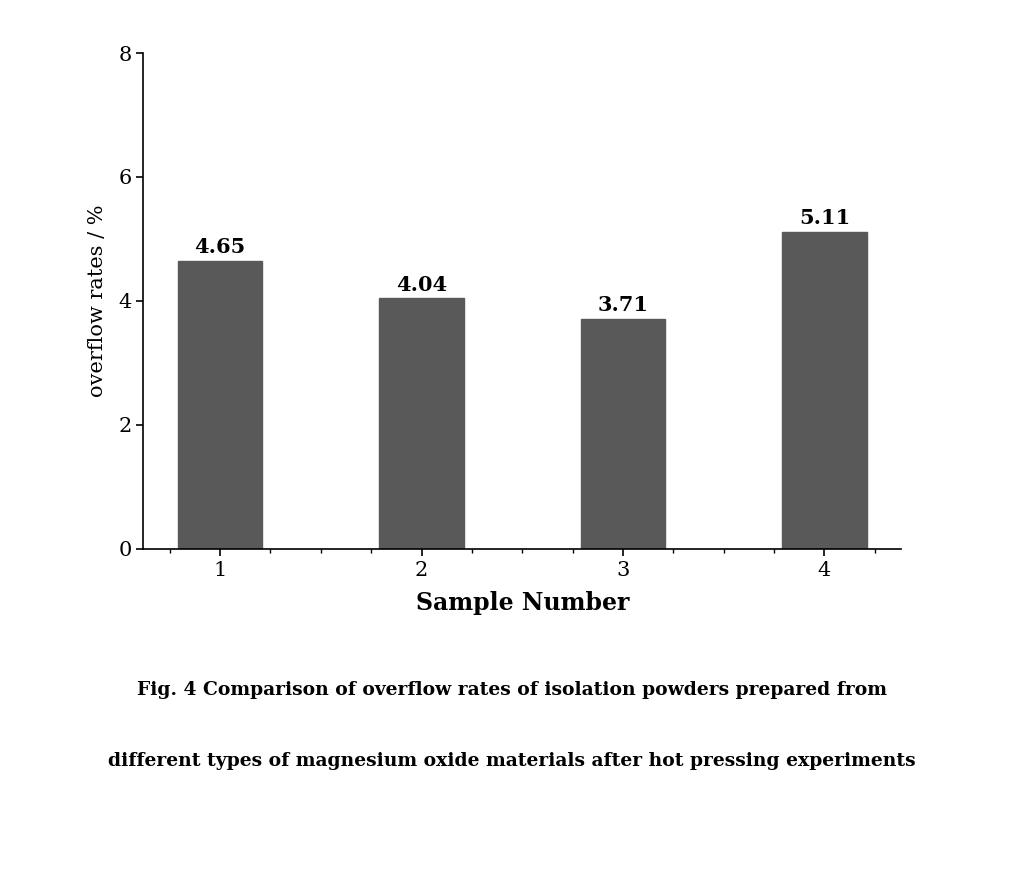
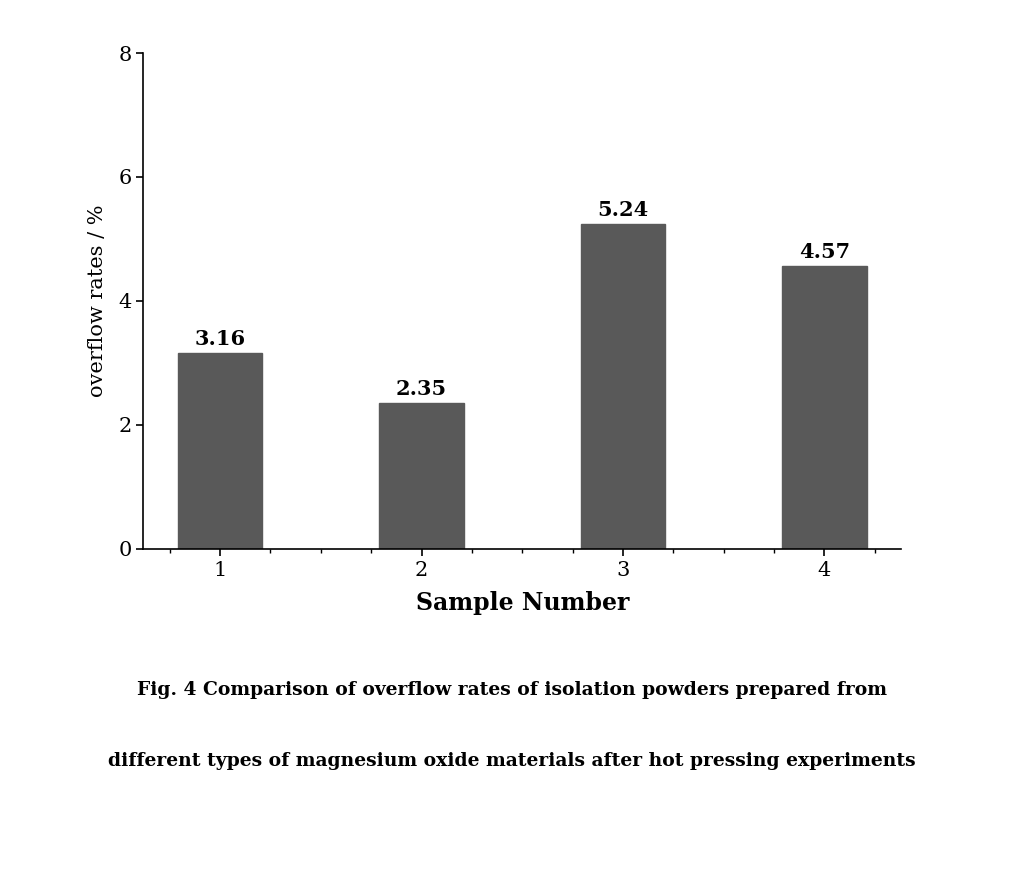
1: 4.65 -> 3.16
2: 4.04 -> 2.35
3: 3.71 -> 5.24
4: 5.11 -> 4.57
